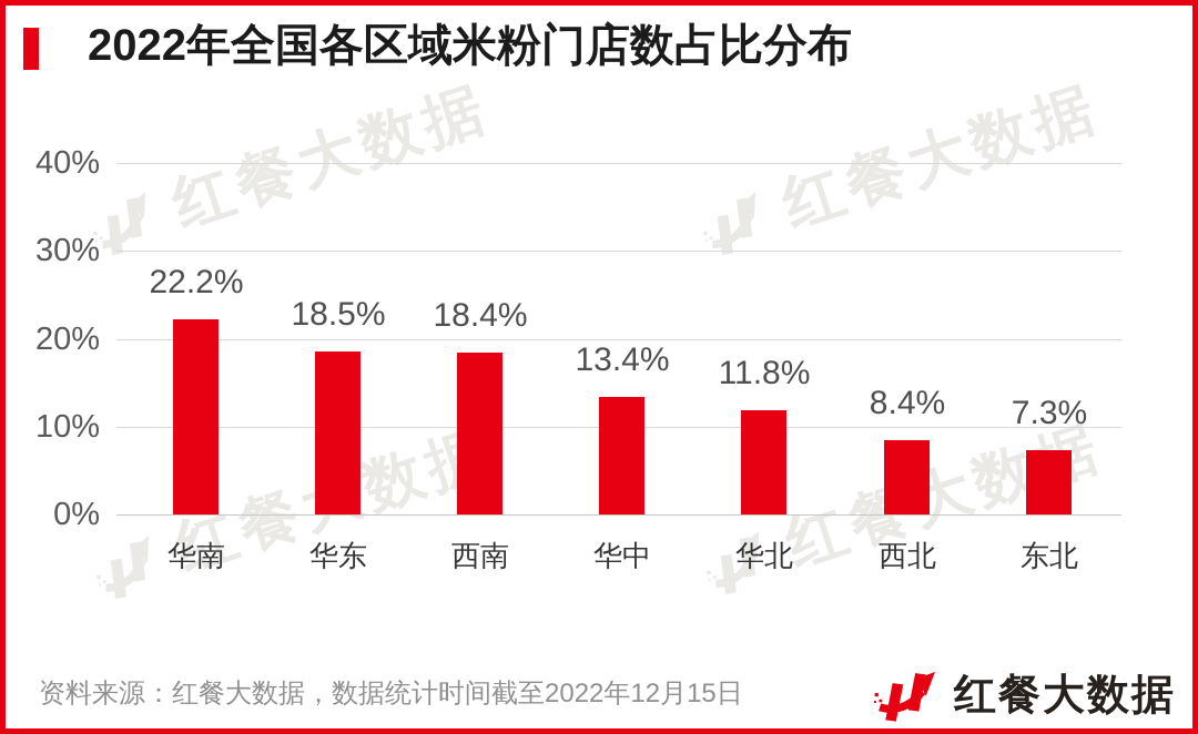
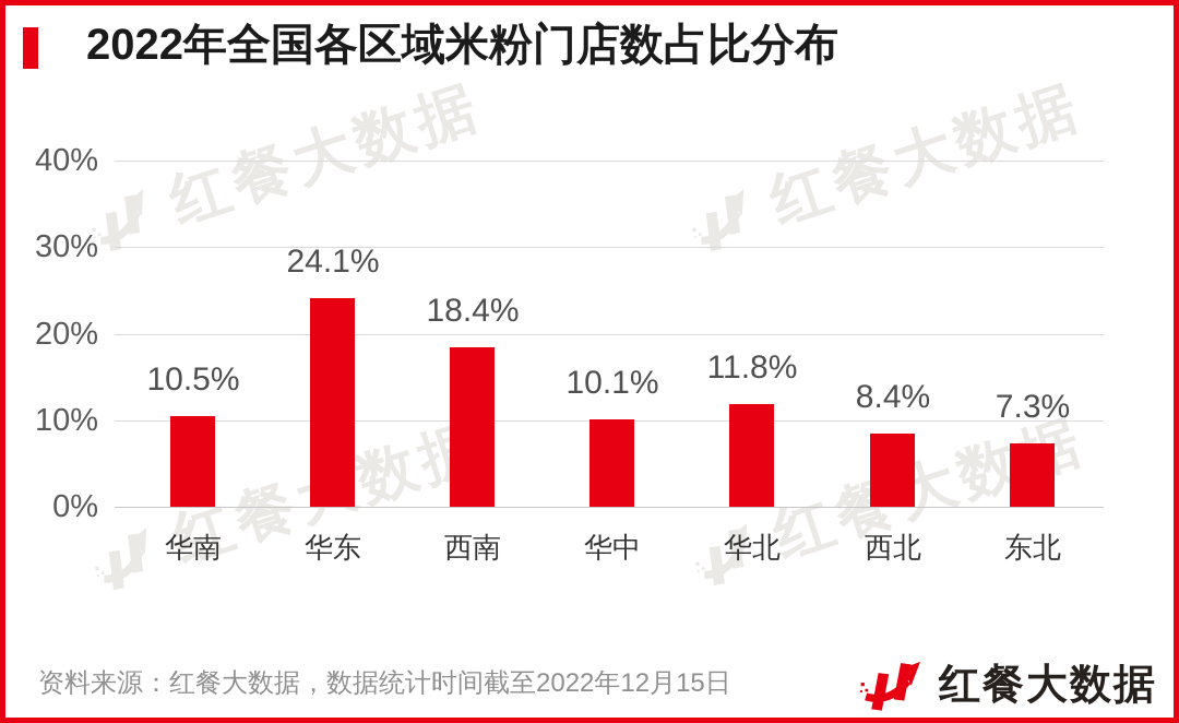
华南: 22.2% -> 10.5%
华东: 18.5% -> 24.1%
华中: 13.4% -> 10.1%
